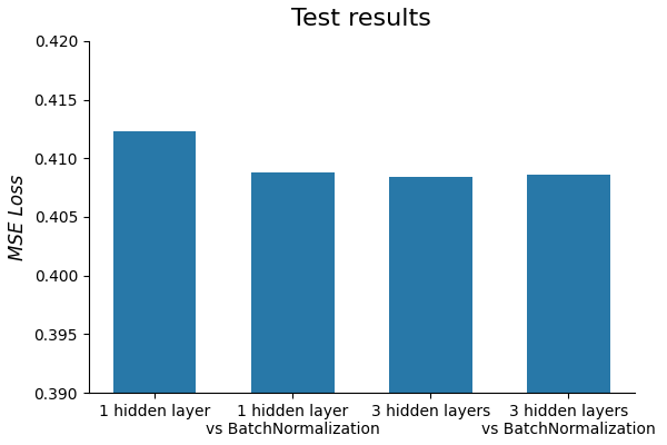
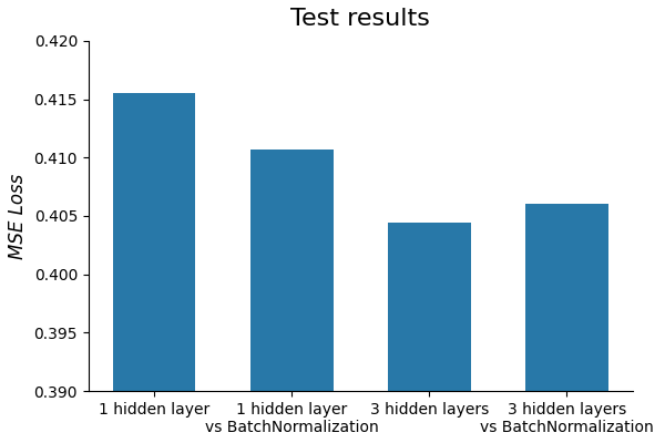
1 hidden layer: 0.4123 -> 0.4155
1 hidden layer vs BatchNormalization: 0.4088 -> 0.4107
3 hidden layers: 0.4084 -> 0.4044
3 hidden layers vs BatchNormalization: 0.4086 -> 0.4060
